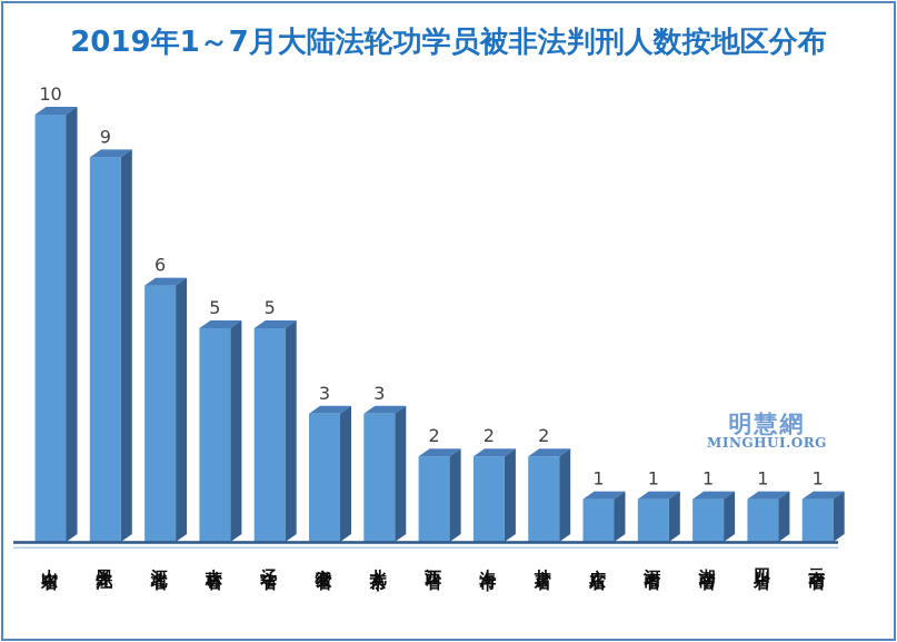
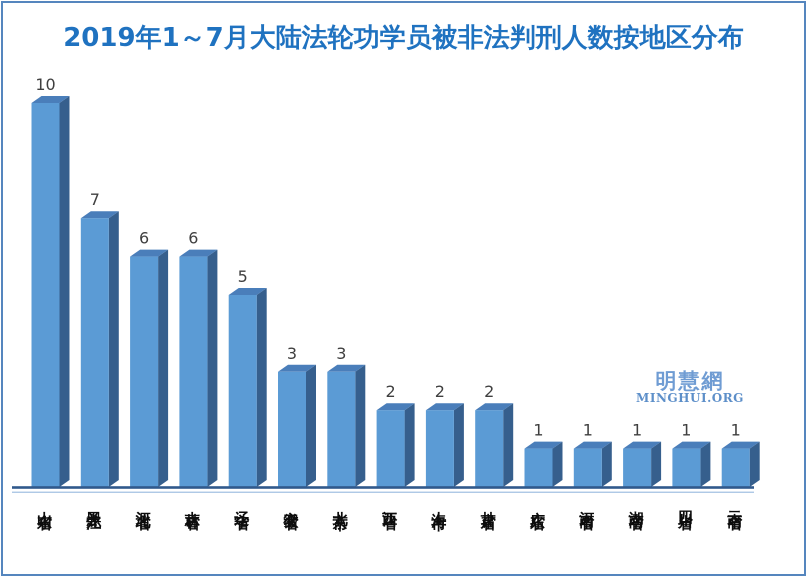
黑龙江: 9 -> 7
吉林省: 5 -> 6
